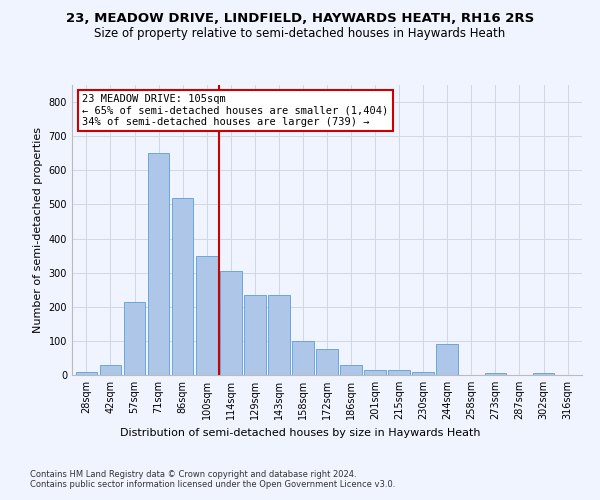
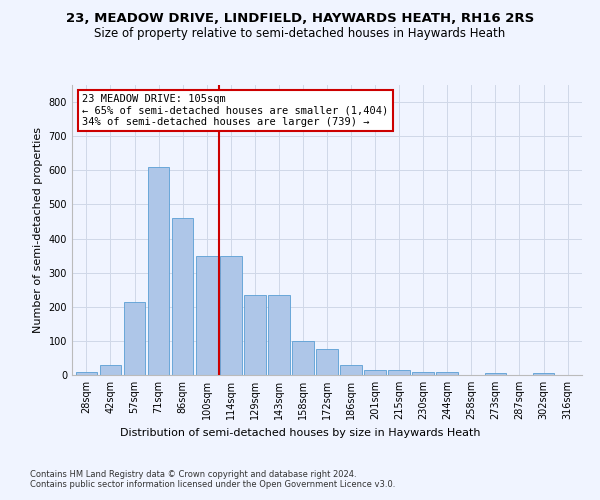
71sqm: 650 -> 610
86sqm: 520 -> 460
114sqm: 305 -> 350
244sqm: 90 -> 8
